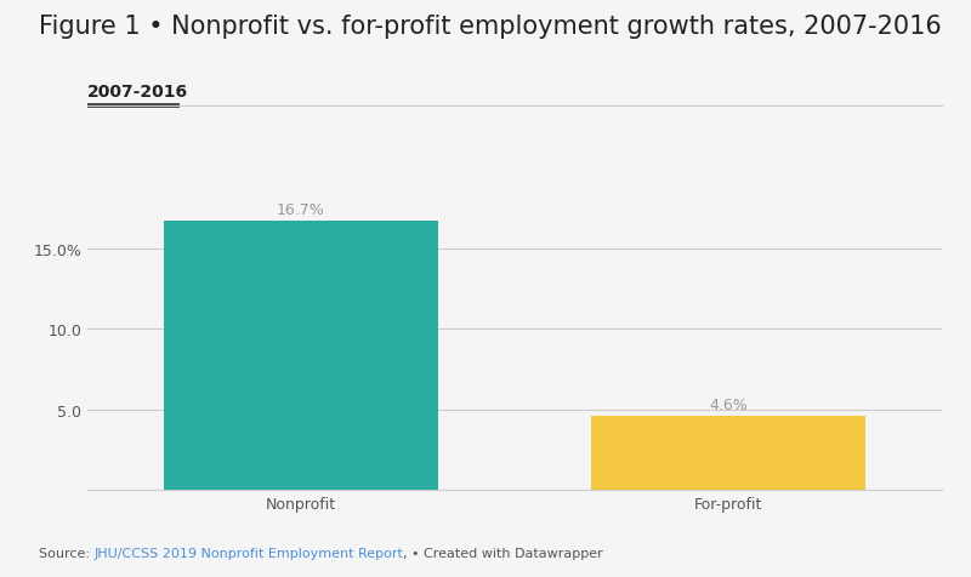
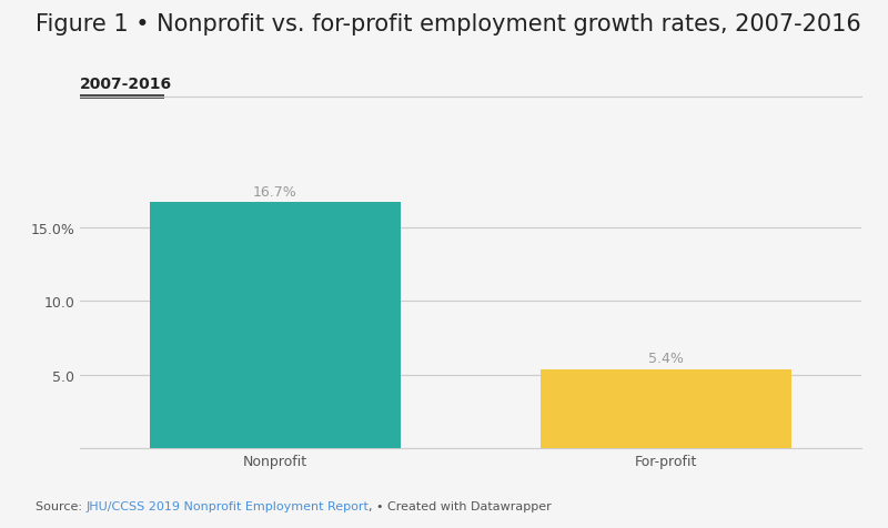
For-profit: 4.6% -> 5.4%
